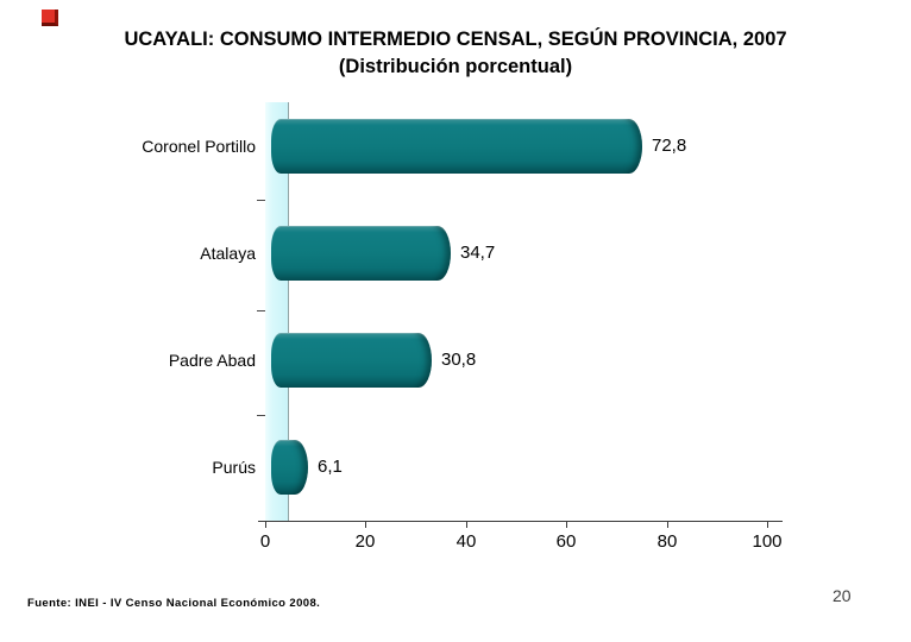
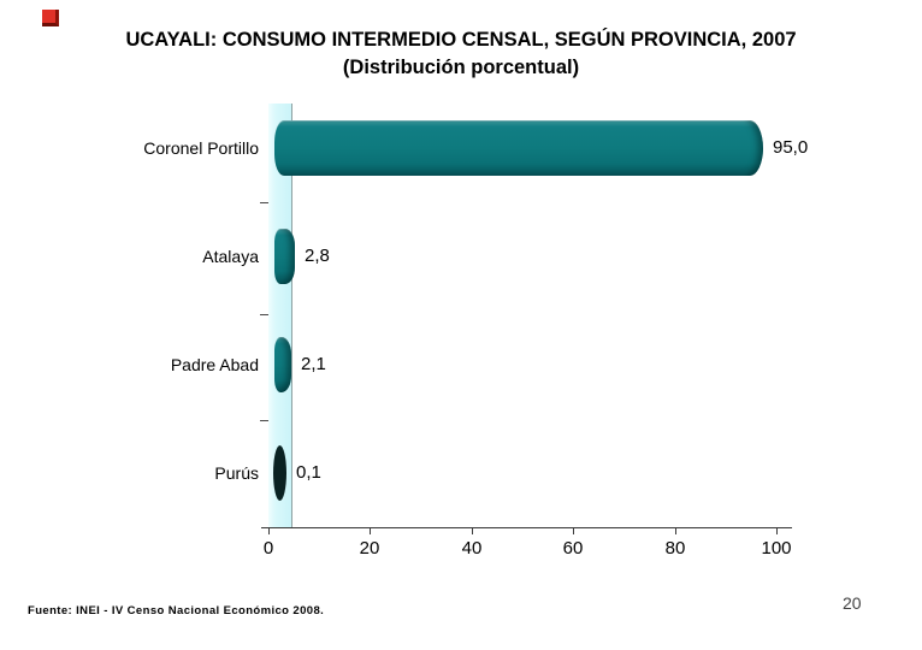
Coronel Portillo: 72,8 -> 95,0
Atalaya: 34,7 -> 2,8
Padre Abad: 30,8 -> 2,1
Purús: 6,1 -> 0,1
